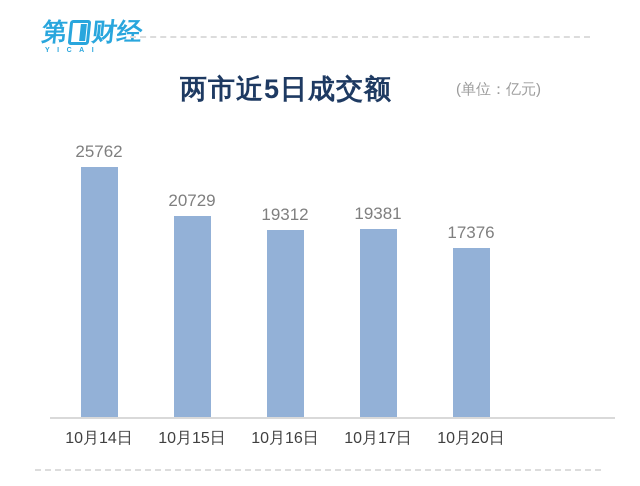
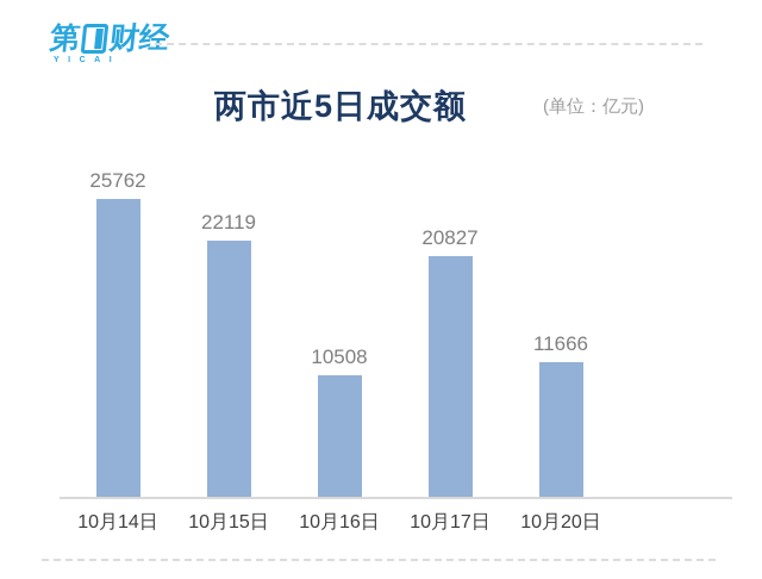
10月15日: 20729 -> 22119
10月16日: 19312 -> 10508
10月17日: 19381 -> 20827
10月20日: 17376 -> 11666
